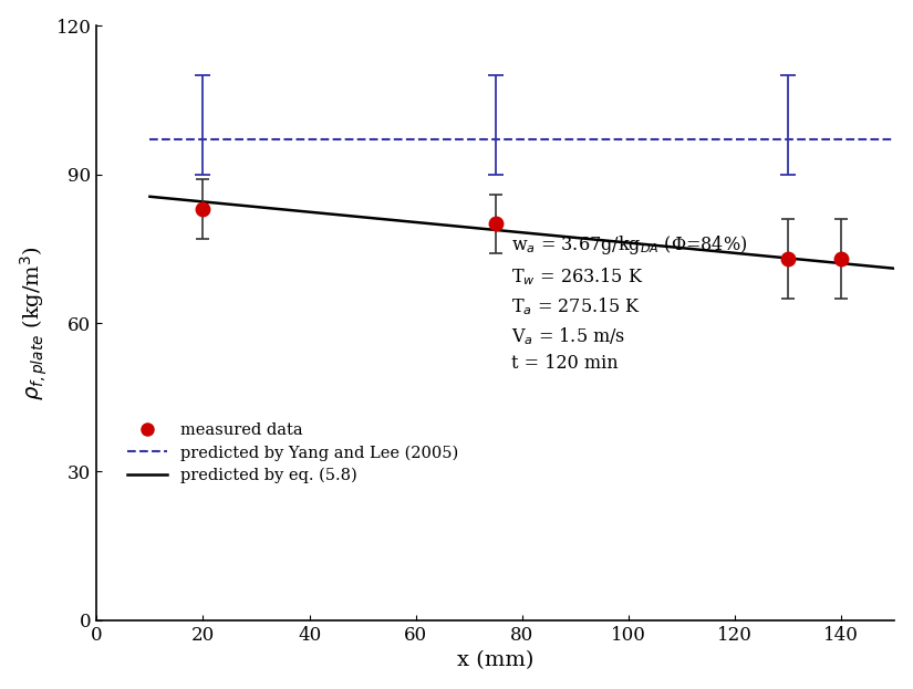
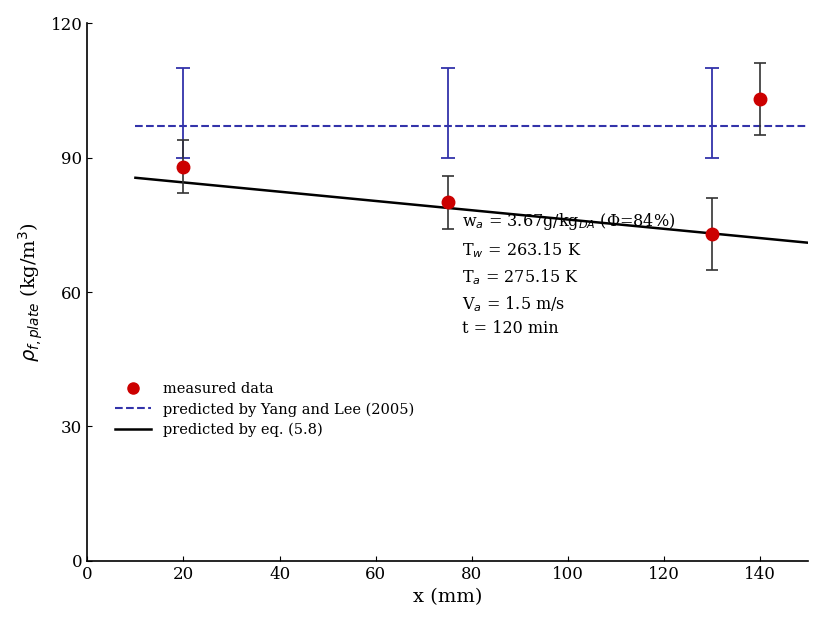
20: 83 -> 88
140: 73 -> 103
